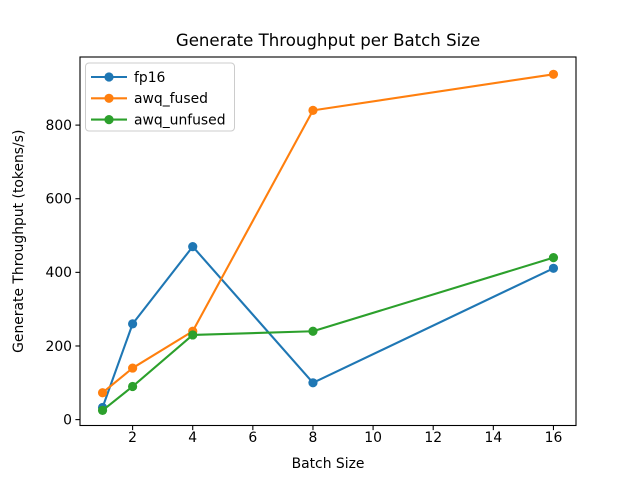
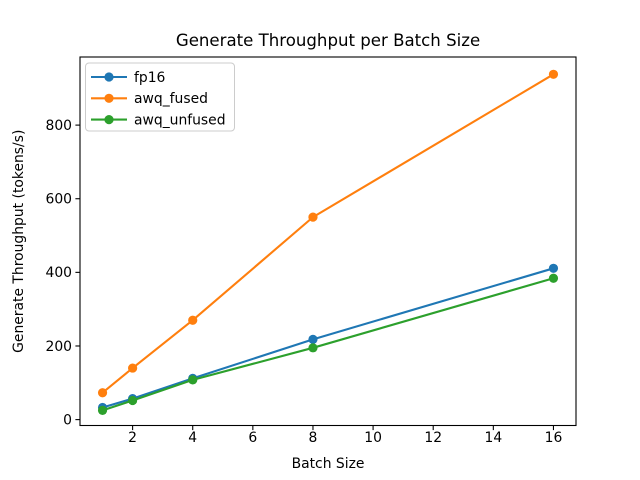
fp16/2: 260 -> 60
awq_unfused/2: 90 -> 50
fp16/4: 470 -> 110
awq_fused/4: 240 -> 270
awq_unfused/4: 230 -> 110
fp16/8: 100 -> 220
awq_fused/8: 840 -> 550
awq_unfused/8: 240 -> 200
awq_unfused/16: 440 -> 380
